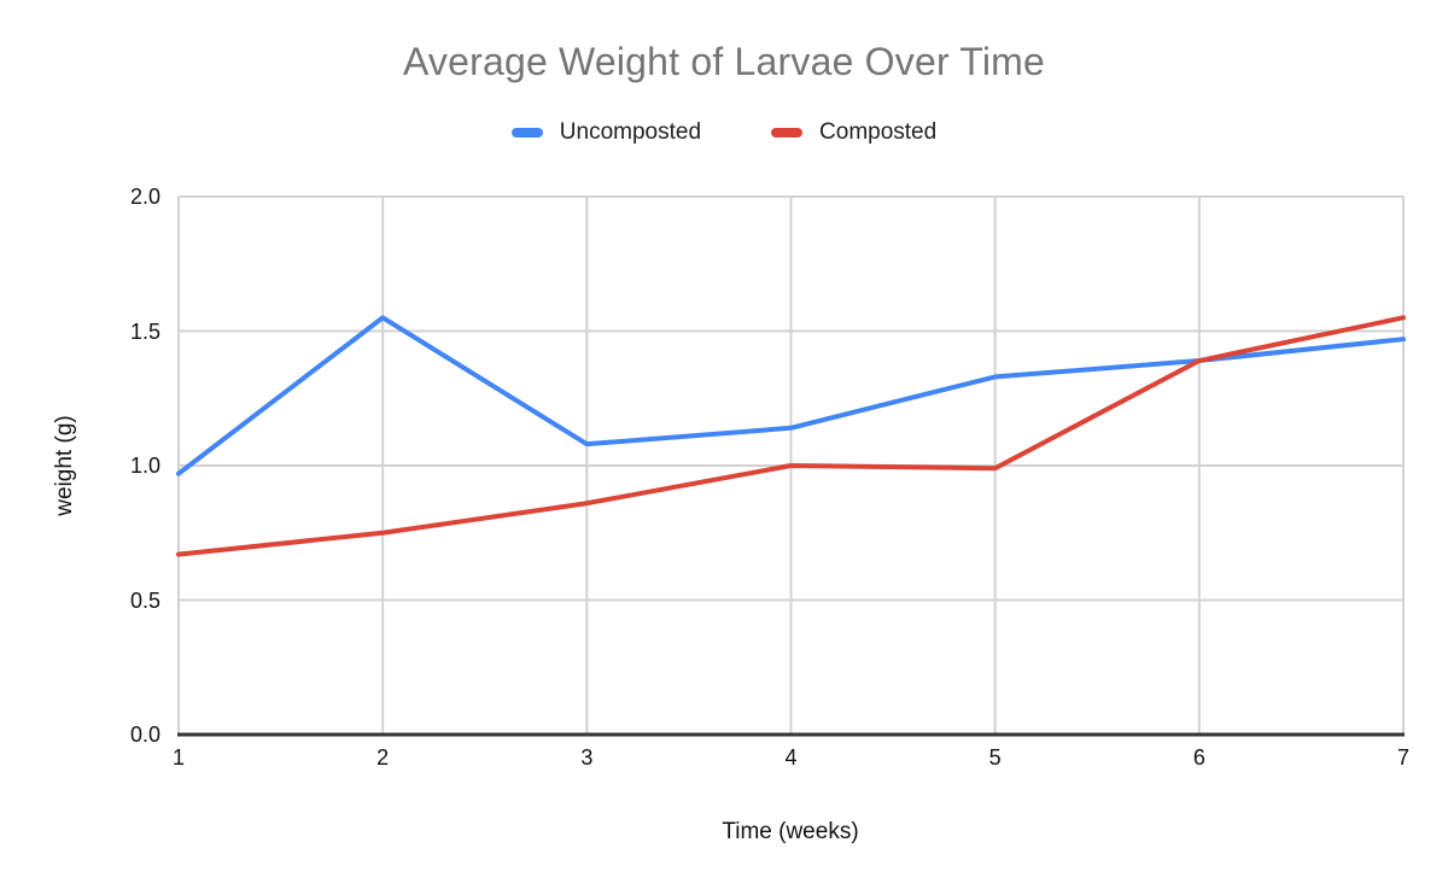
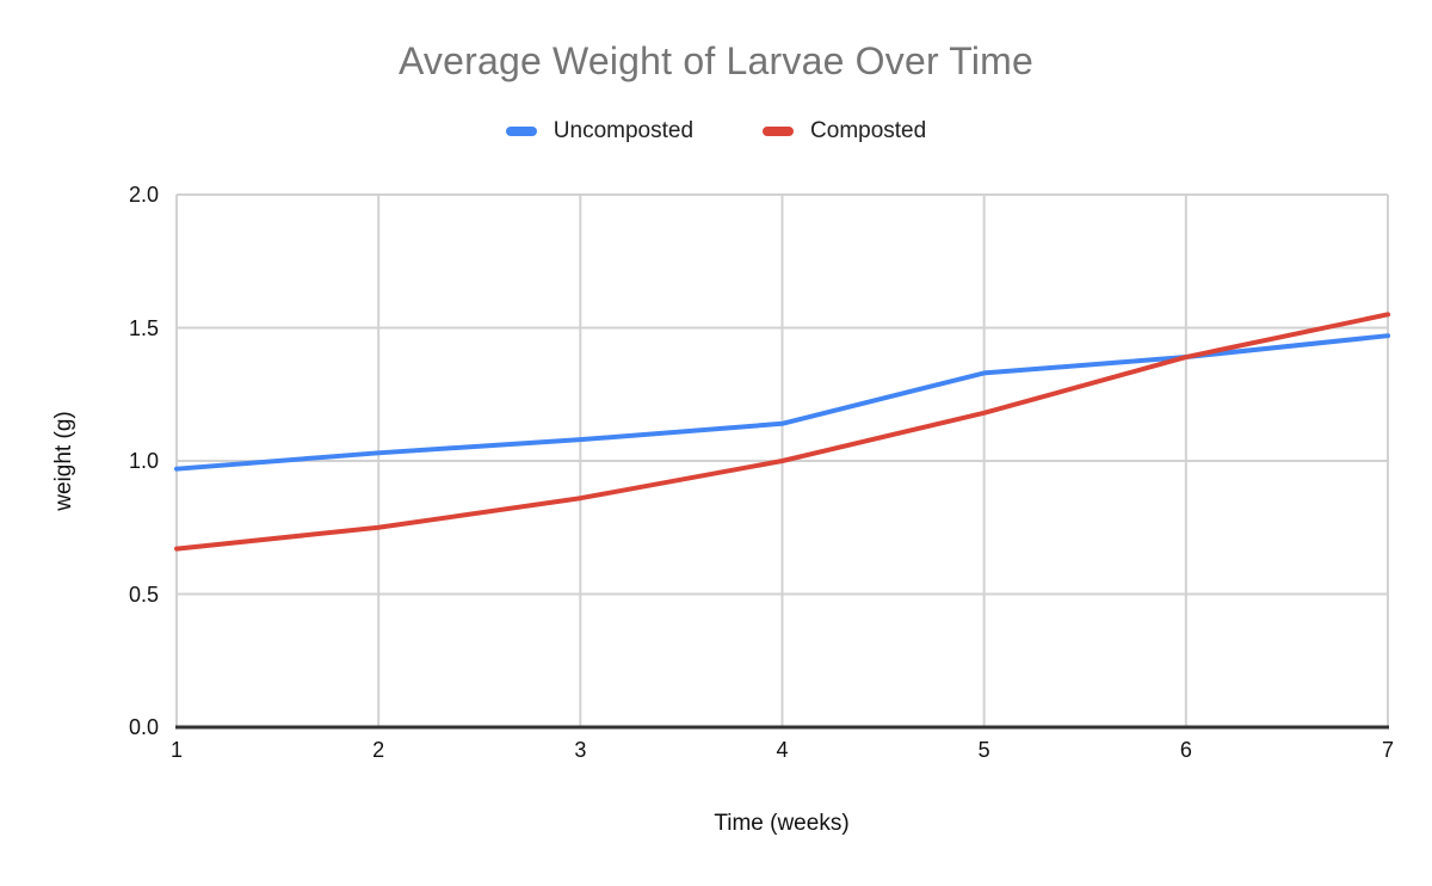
Uncomposted/2: 1.55 -> 1.03
Composted/5: 0.99 -> 1.18
